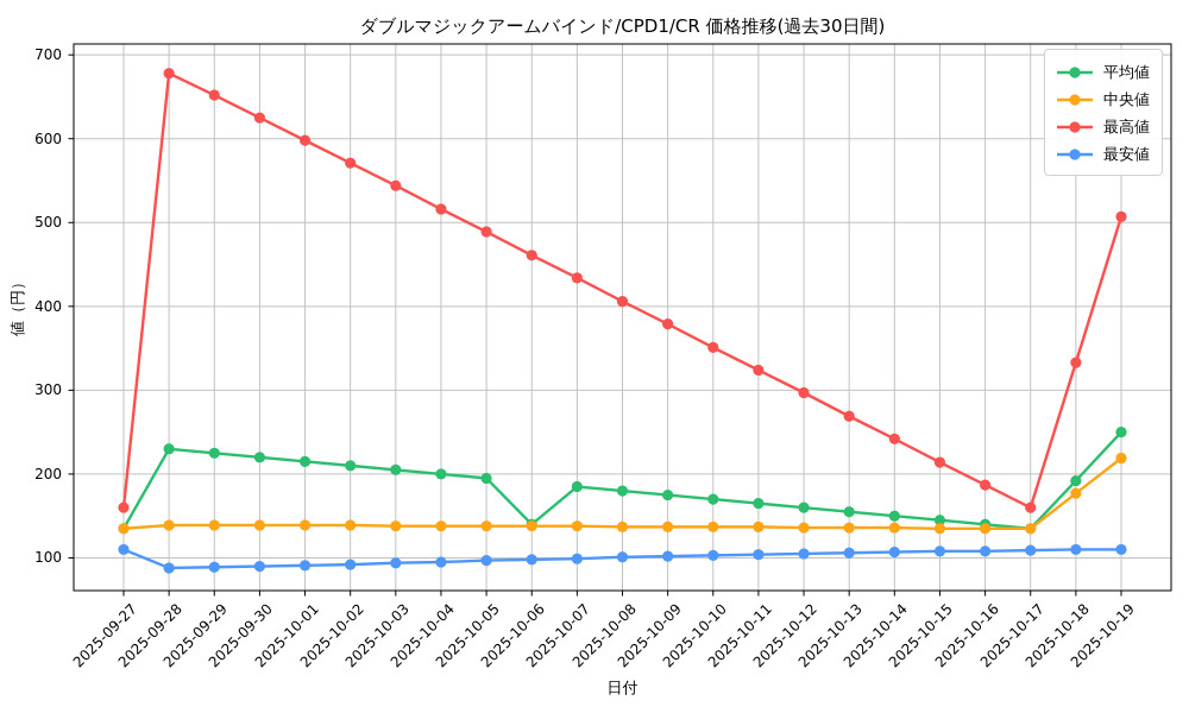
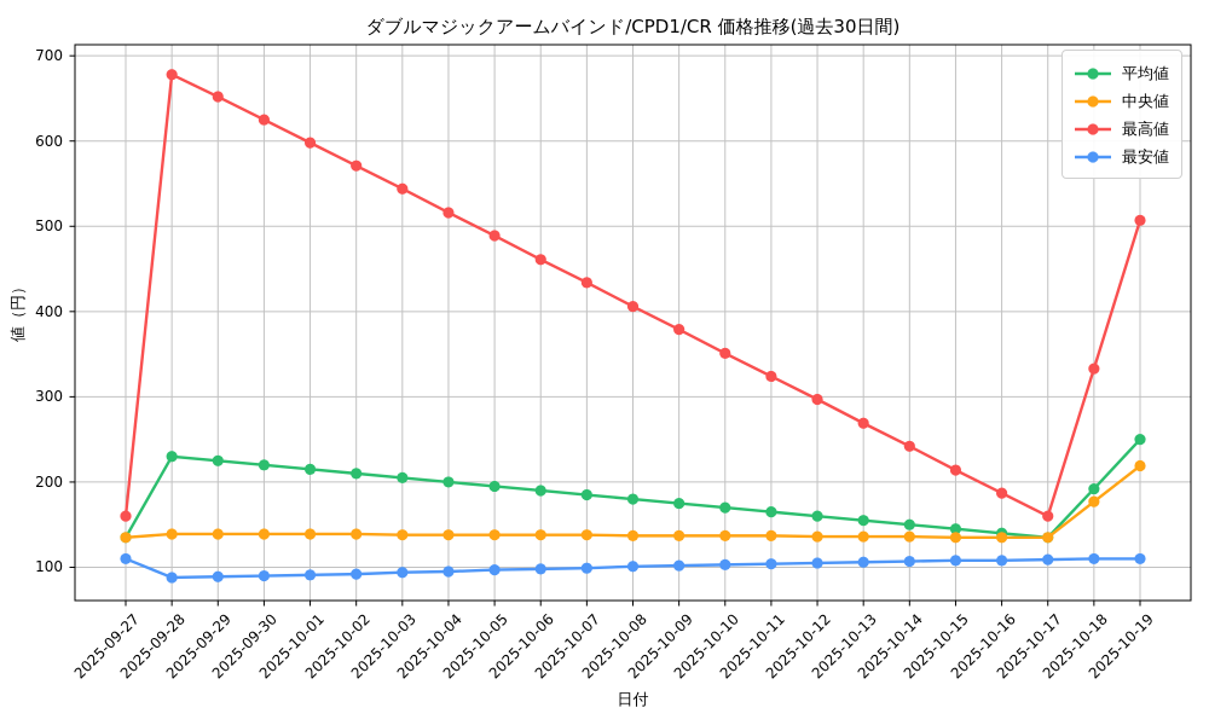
平均値/2025-10-06: 140 -> 190
